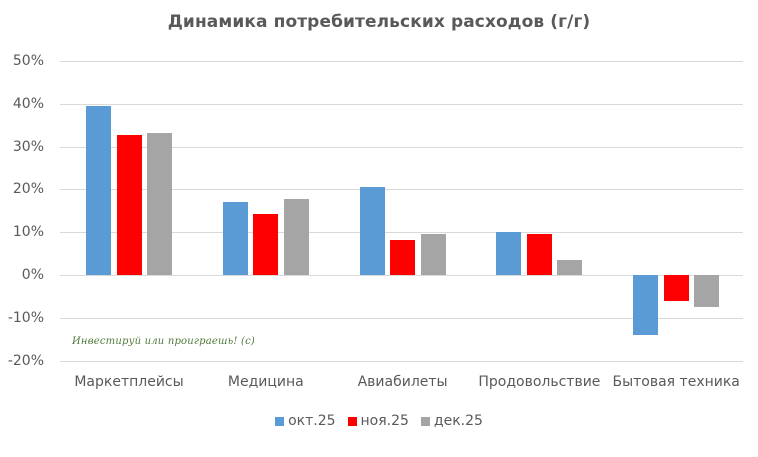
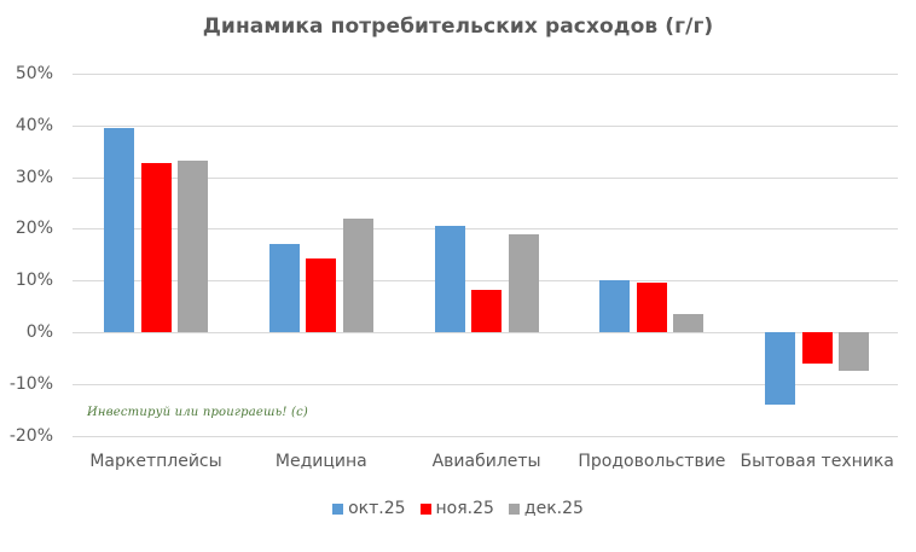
дек.25/Медицина: 18% -> 22%
дек.25/Авиабилеты: 10% -> 19%
